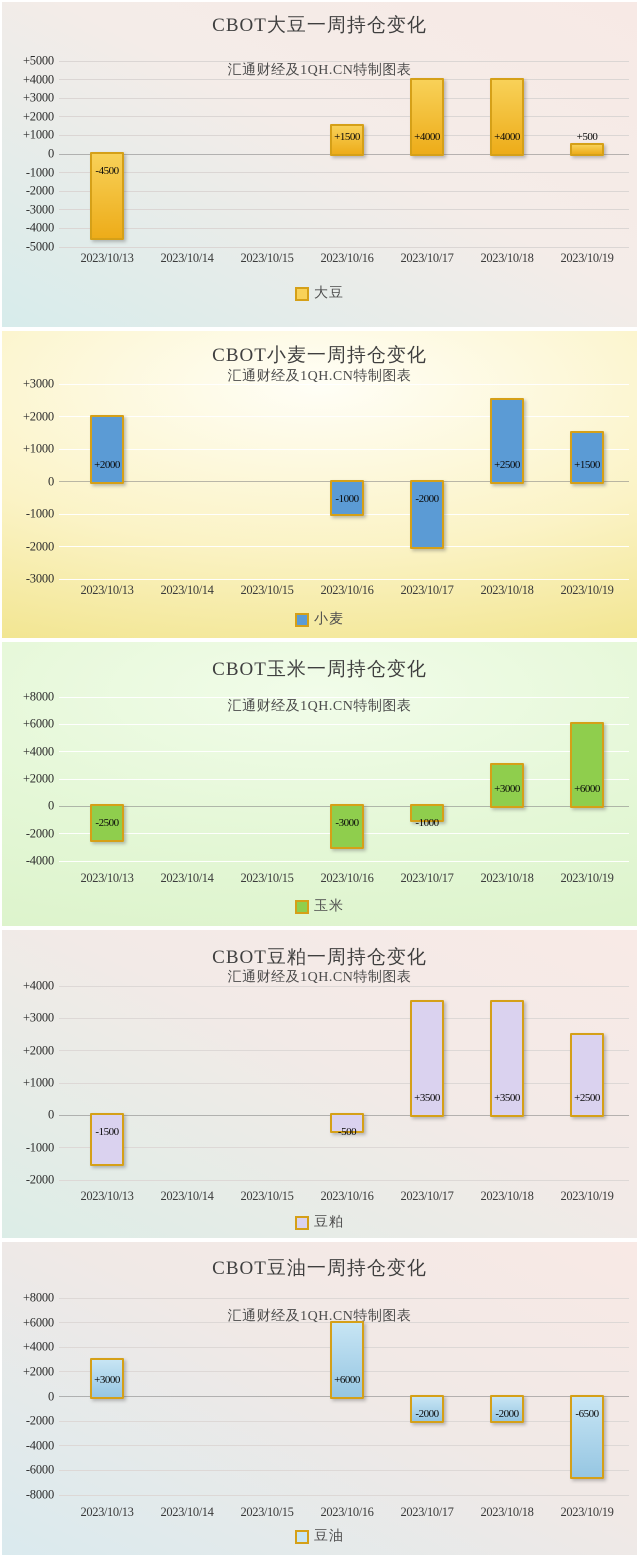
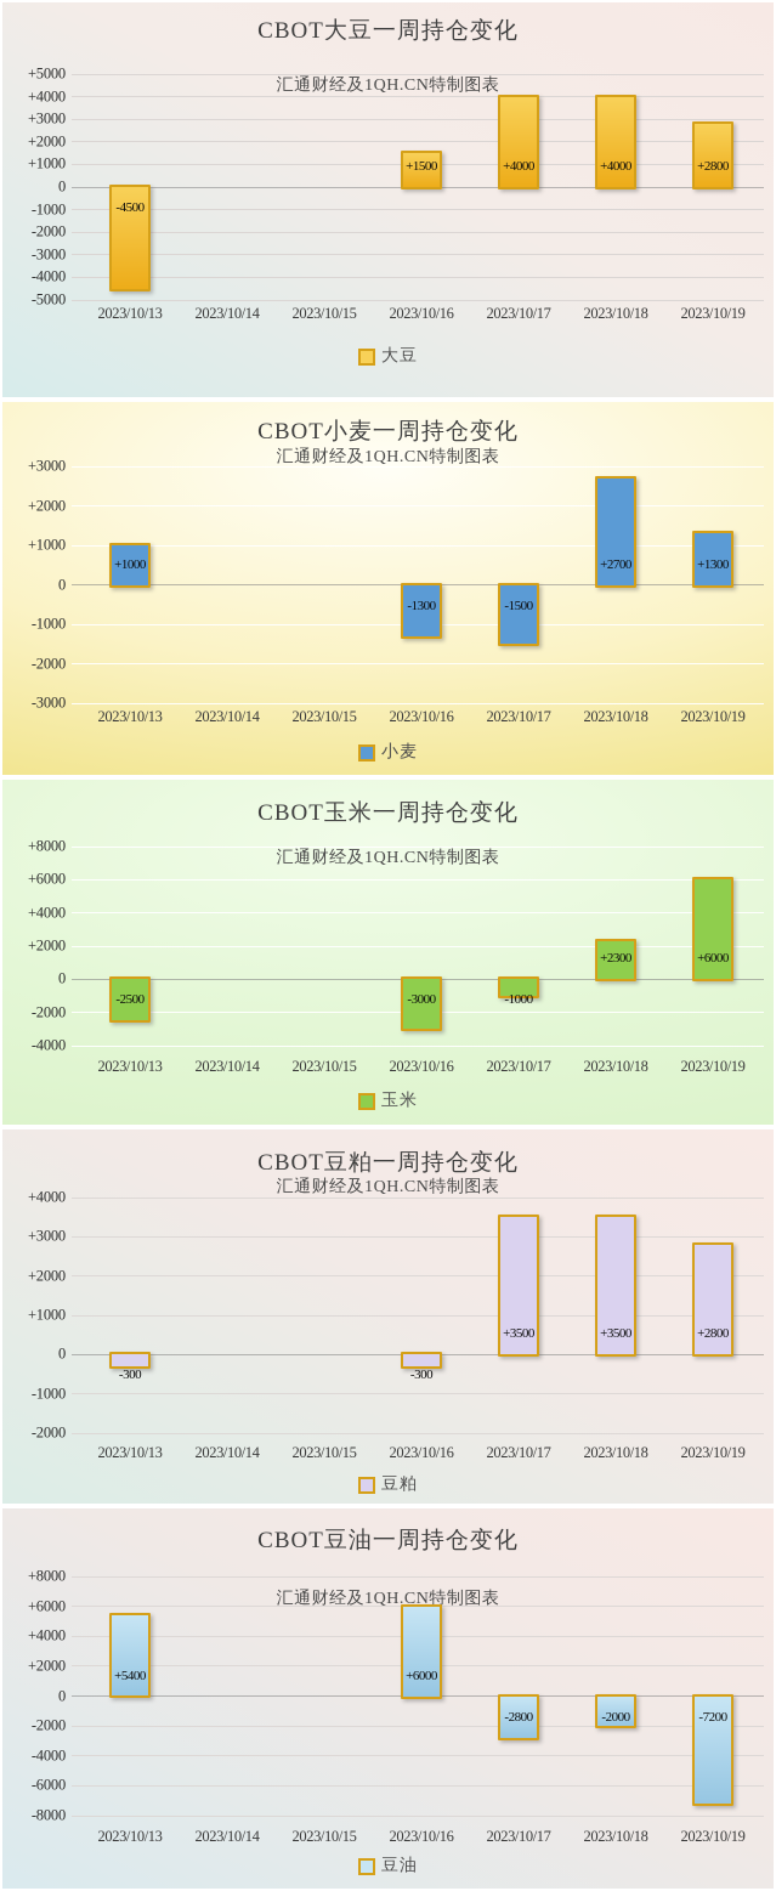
CBOT大豆一周持仓变化/2023/10/19: +500 -> +2800
CBOT小麦一周持仓变化/2023/10/13: +2000 -> +1000
CBOT小麦一周持仓变化/2023/10/16: -1000 -> -1300
CBOT小麦一周持仓变化/2023/10/17: -2000 -> -1500
CBOT小麦一周持仓变化/2023/10/18: +2500 -> +2700
CBOT小麦一周持仓变化/2023/10/19: +1500 -> +1300
CBOT玉米一周持仓变化/2023/10/18: +3000 -> +2300
CBOT豆粕一周持仓变化/2023/10/13: -1500 -> -300
CBOT豆粕一周持仓变化/2023/10/16: -500 -> -300
CBOT豆粕一周持仓变化/2023/10/19: +2500 -> +2800
CBOT豆油一周持仓变化/2023/10/13: +3000 -> +5400
CBOT豆油一周持仓变化/2023/10/17: -2000 -> -2800
CBOT豆油一周持仓变化/2023/10/19: -6500 -> -7200
